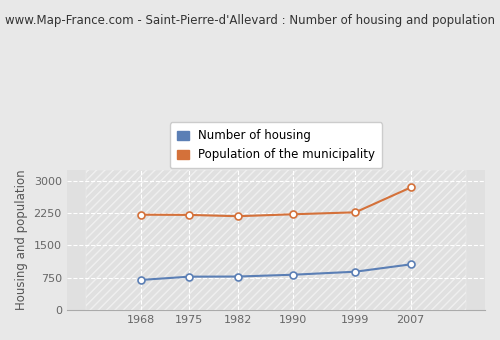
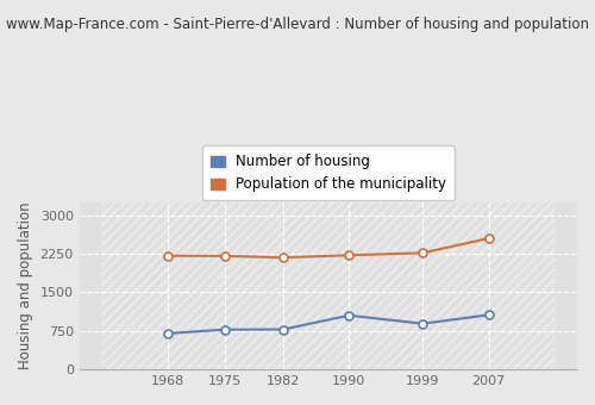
Number of housing/1990: 820 -> 1050
Population of the municipality/2007: 2840 -> 2550
